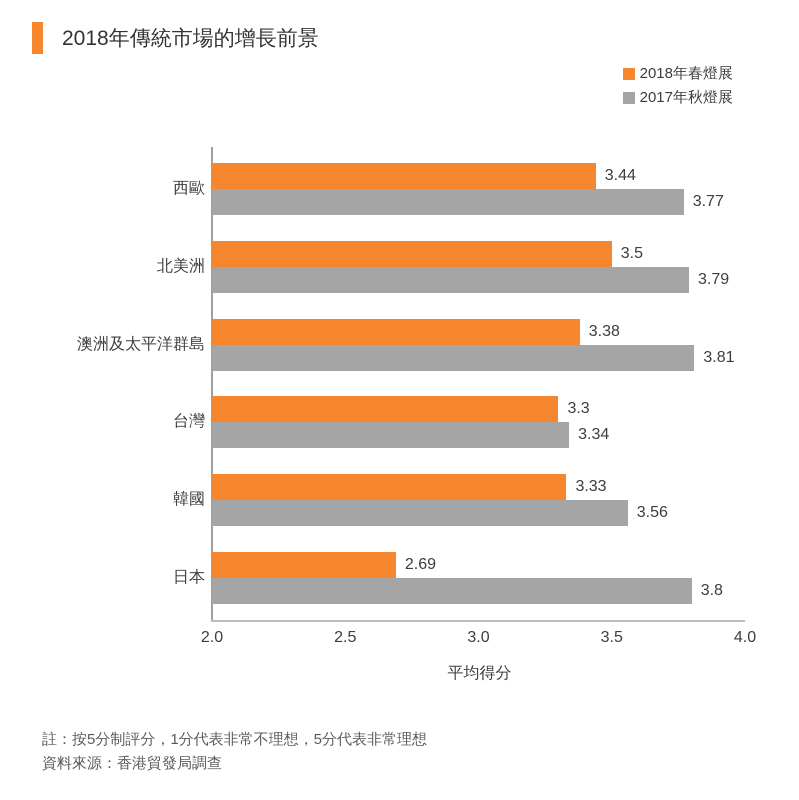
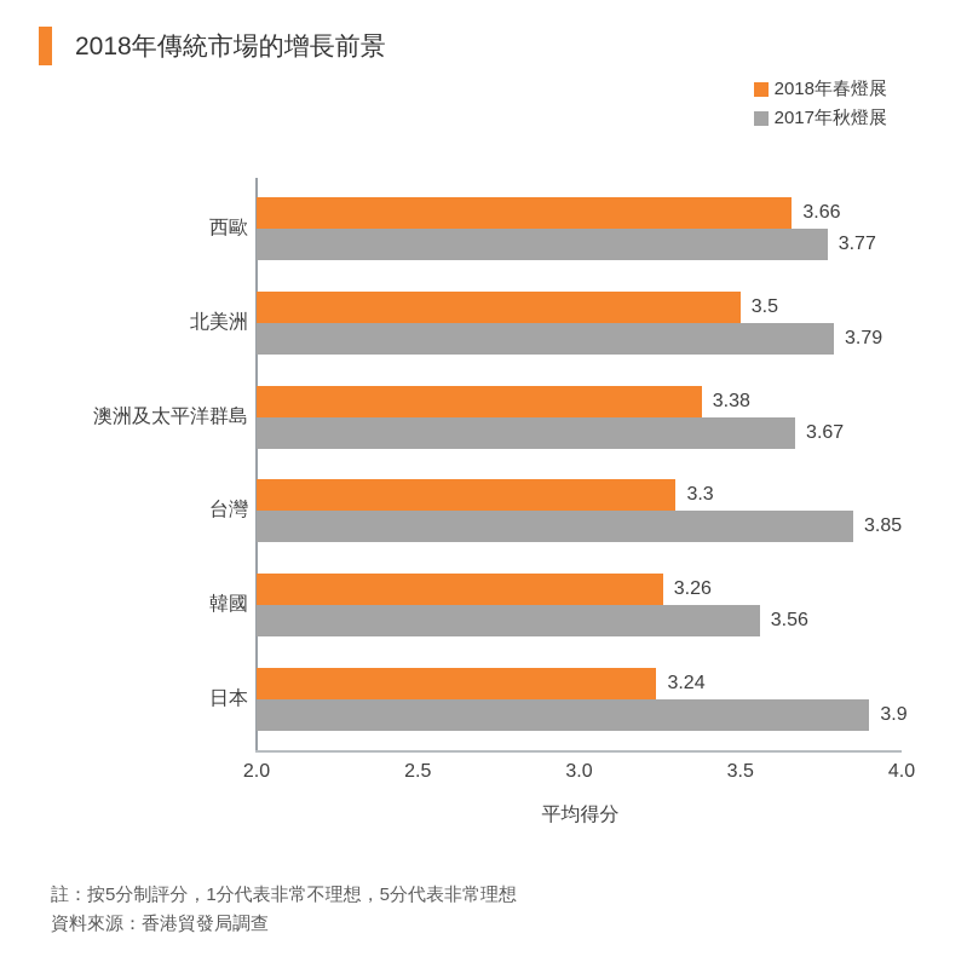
2018年春燈展/西歐: 3.44 -> 3.66
2017年秋燈展/澳洲及太平洋群島: 3.81 -> 3.67
2017年秋燈展/台灣: 3.34 -> 3.85
2018年春燈展/韓國: 3.33 -> 3.26
2018年春燈展/日本: 2.69 -> 3.24
2017年秋燈展/日本: 3.8 -> 3.9
